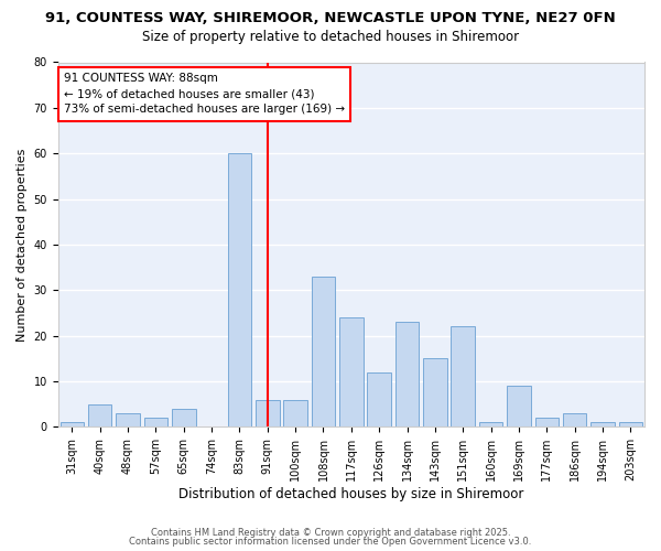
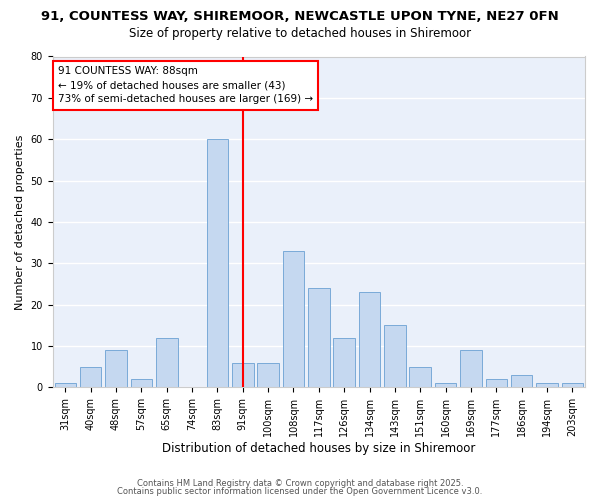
48sqm: 3 -> 9
65sqm: 4 -> 12
151sqm: 22 -> 5
